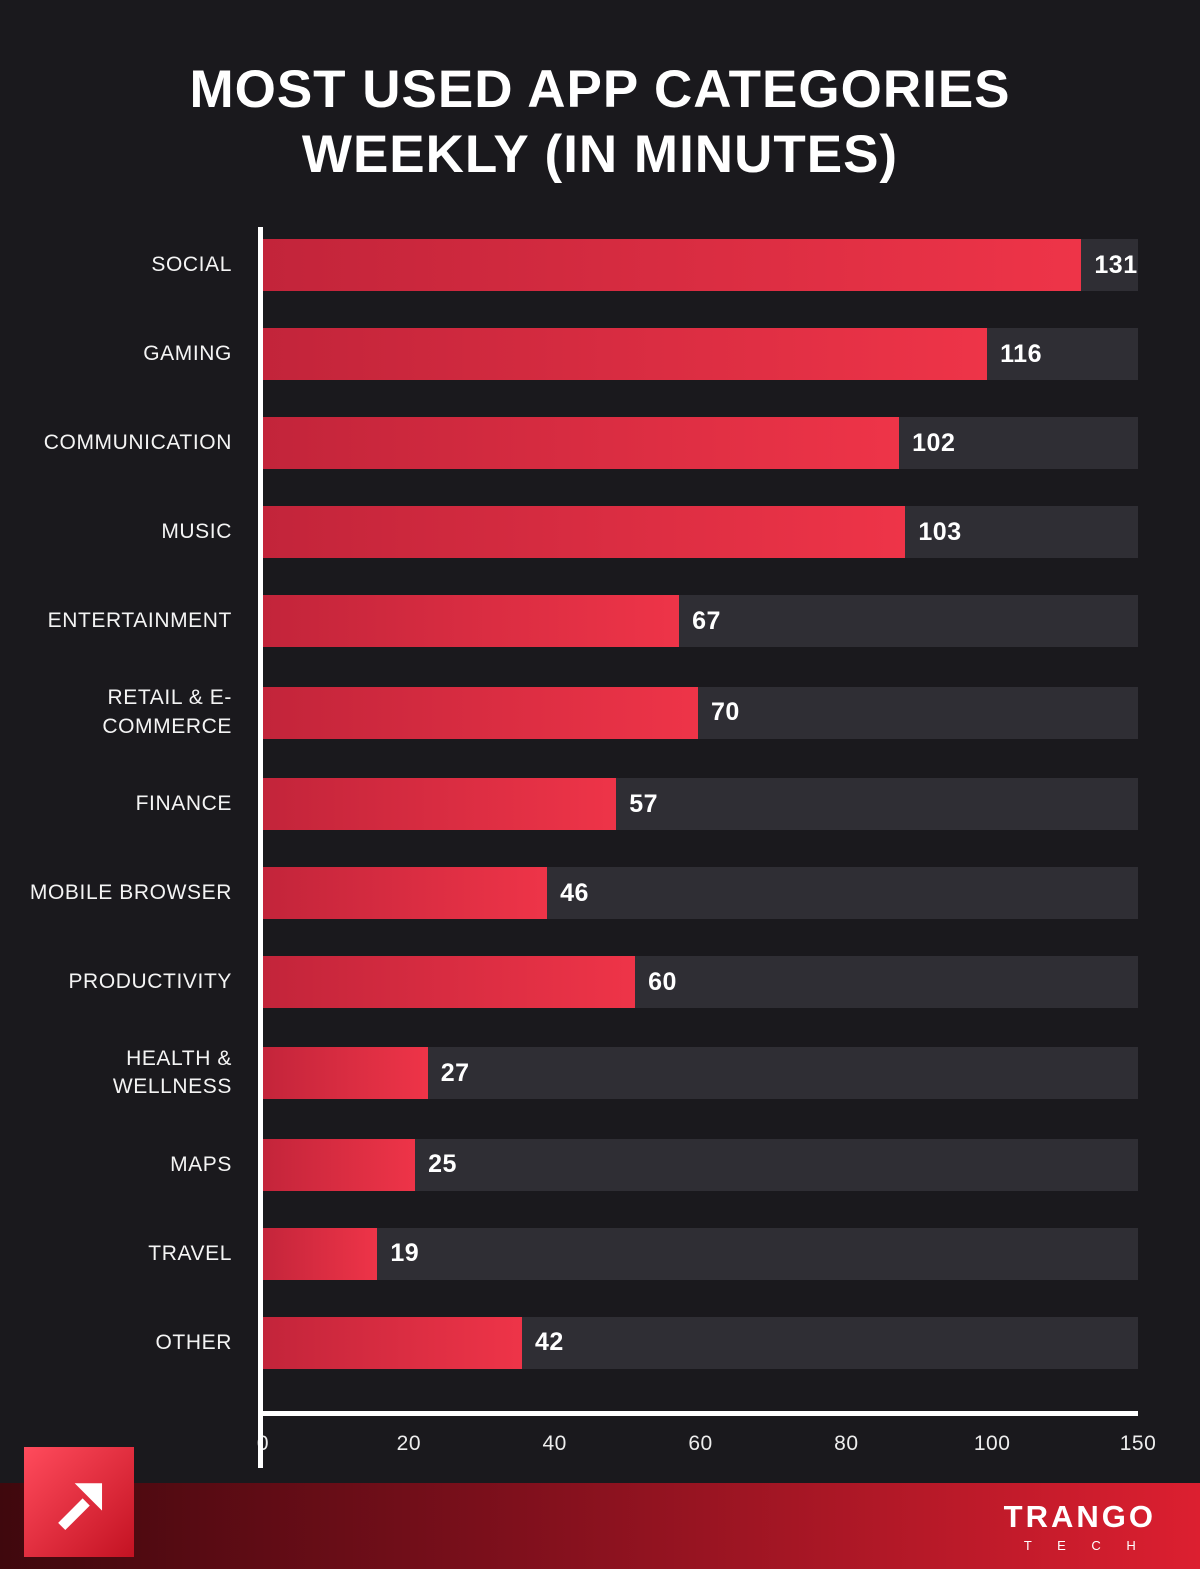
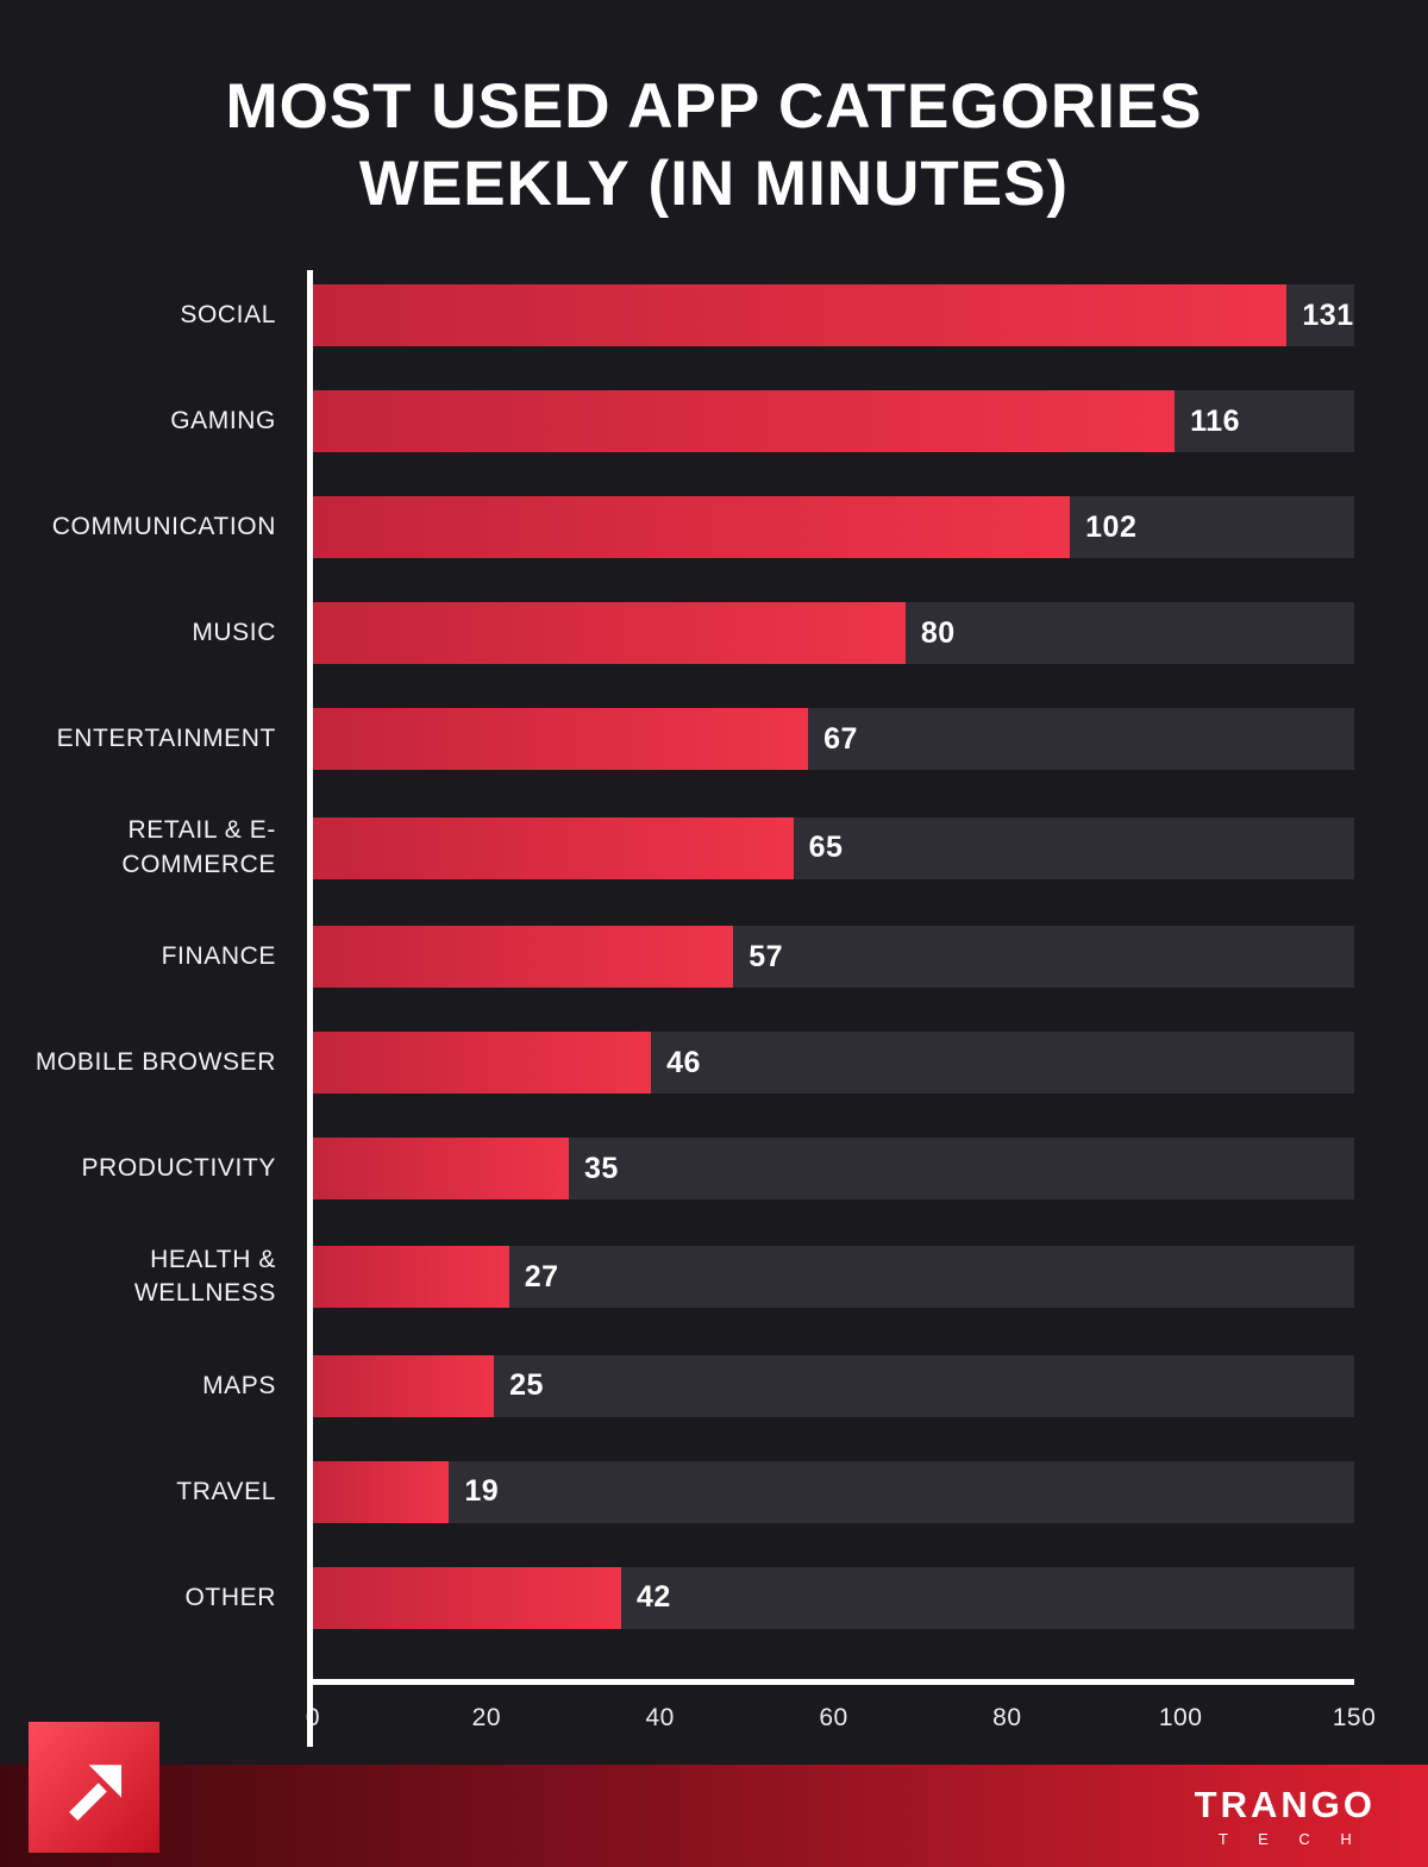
MUSIC: 103 -> 80
RETAIL & E-COMMERCE: 70 -> 65
PRODUCTIVITY: 60 -> 35
